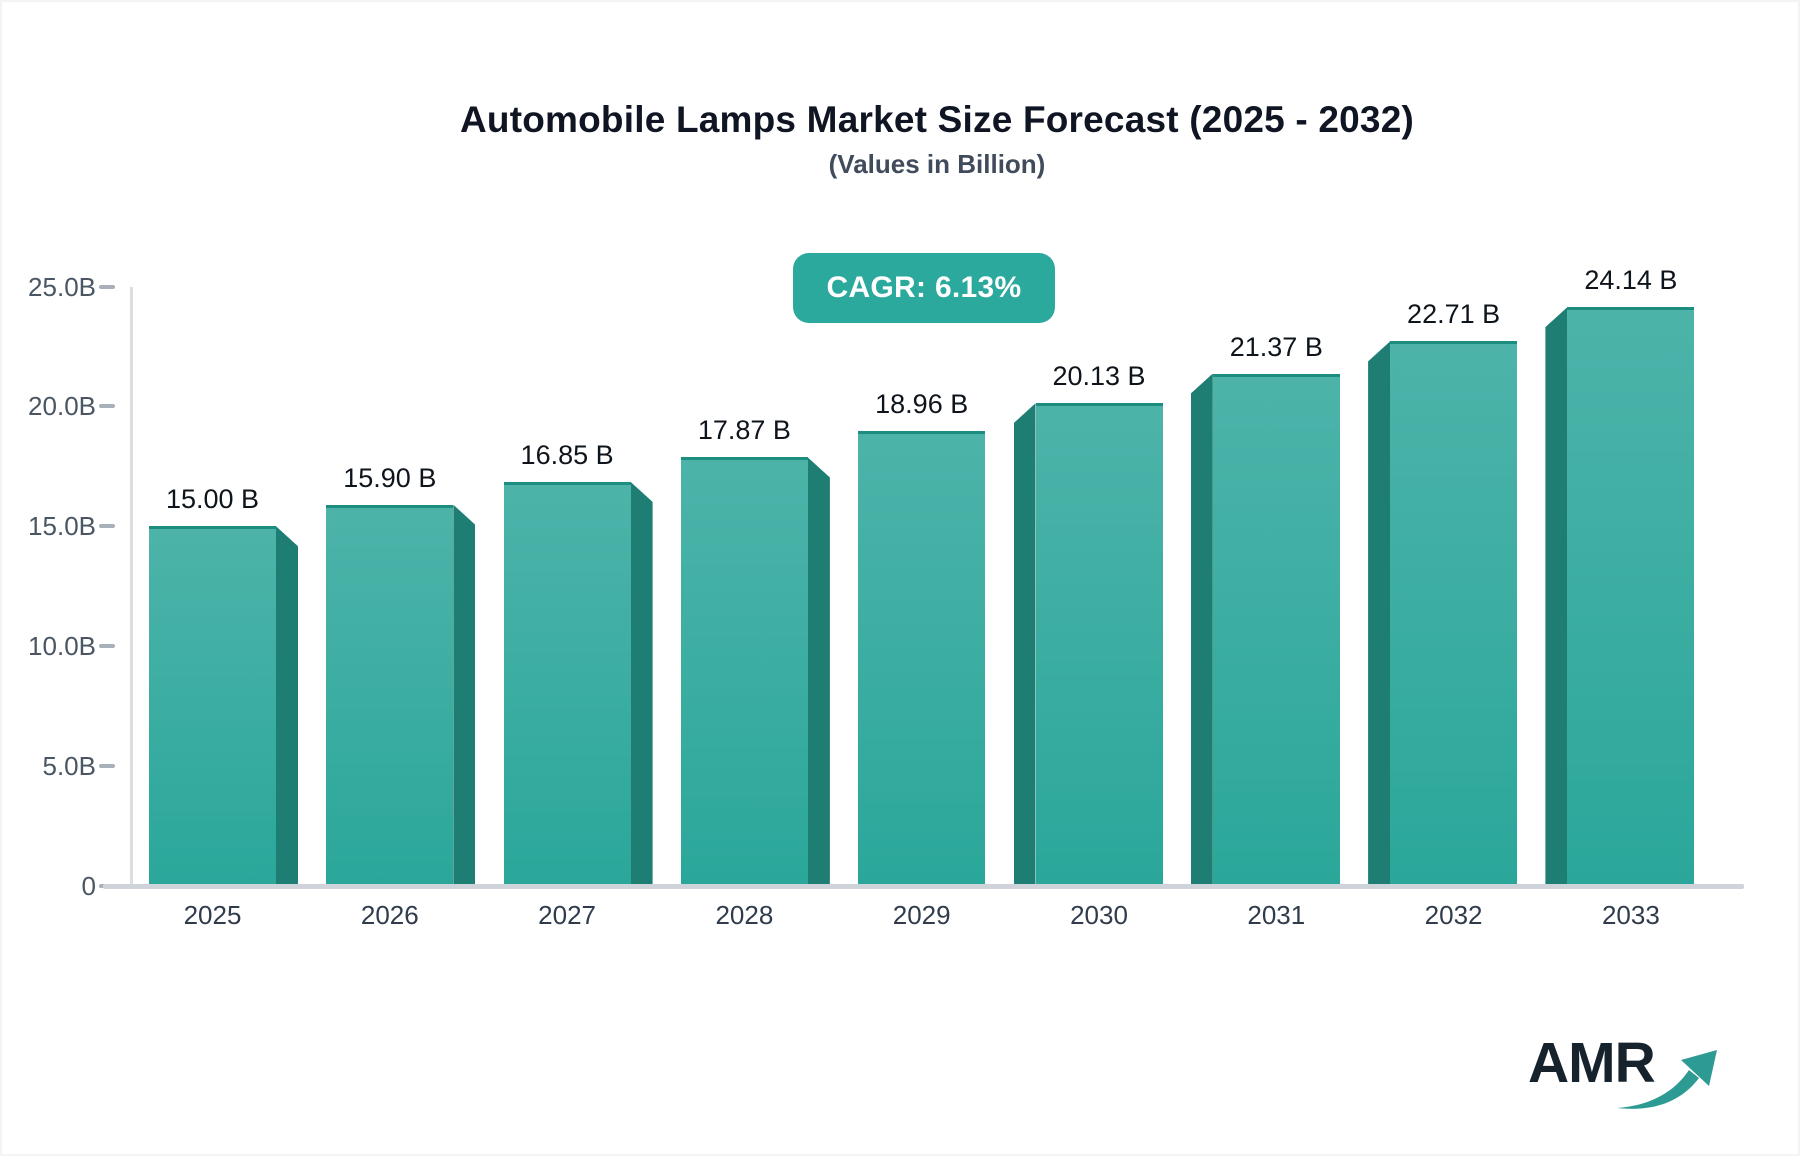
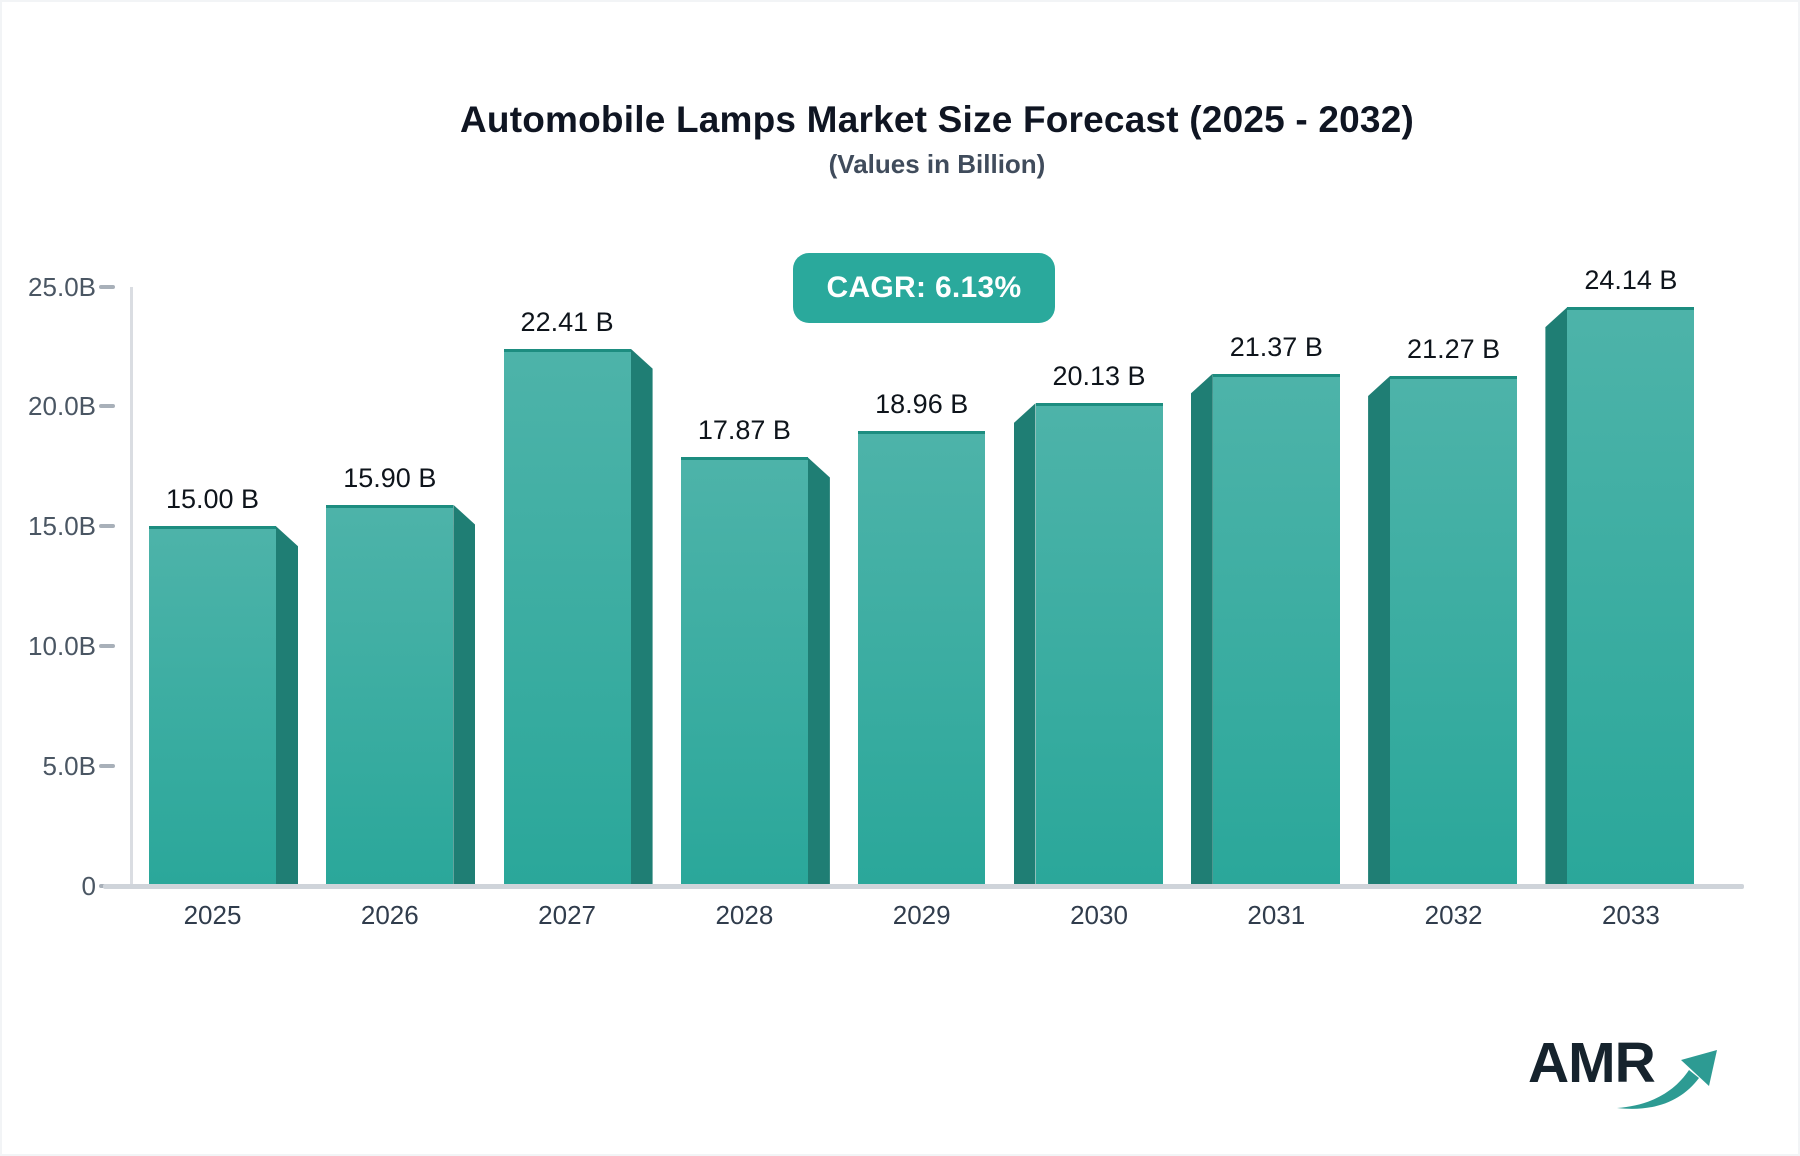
2027: 16.85 -> 22.41
2032: 22.71 -> 21.27
